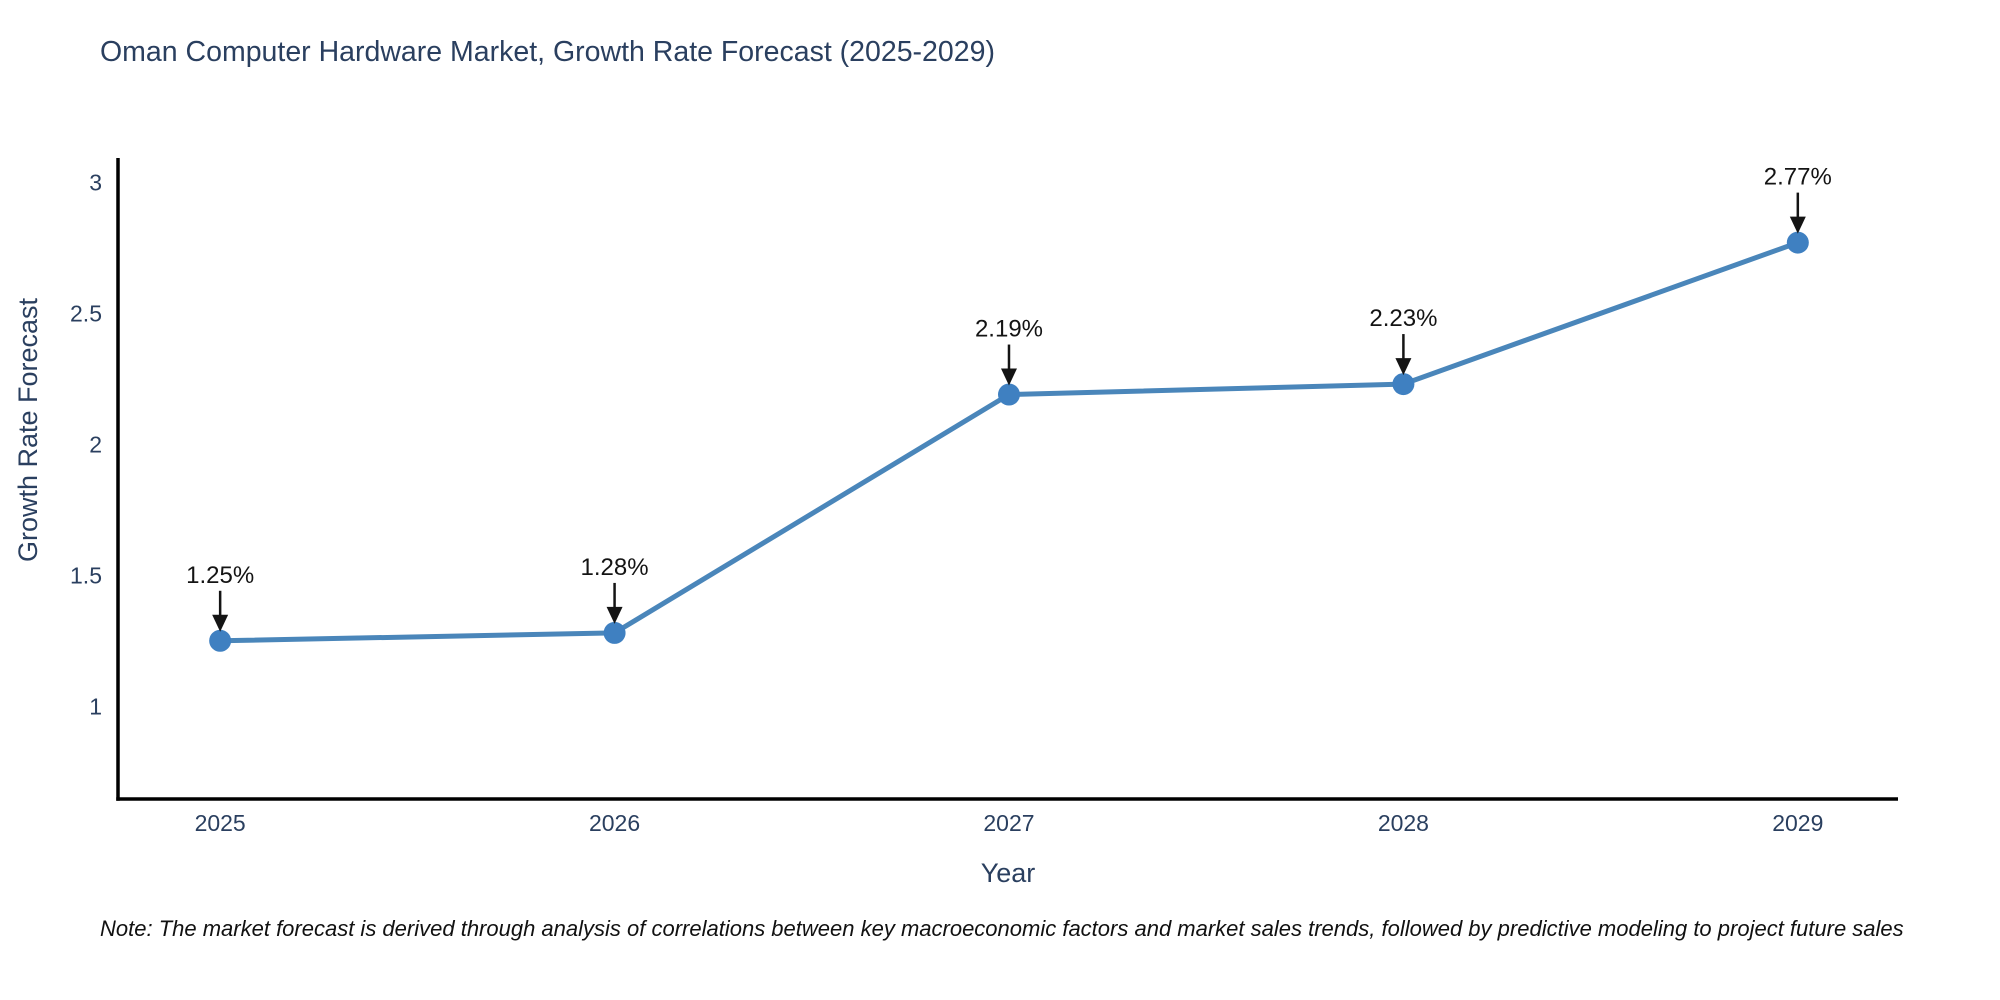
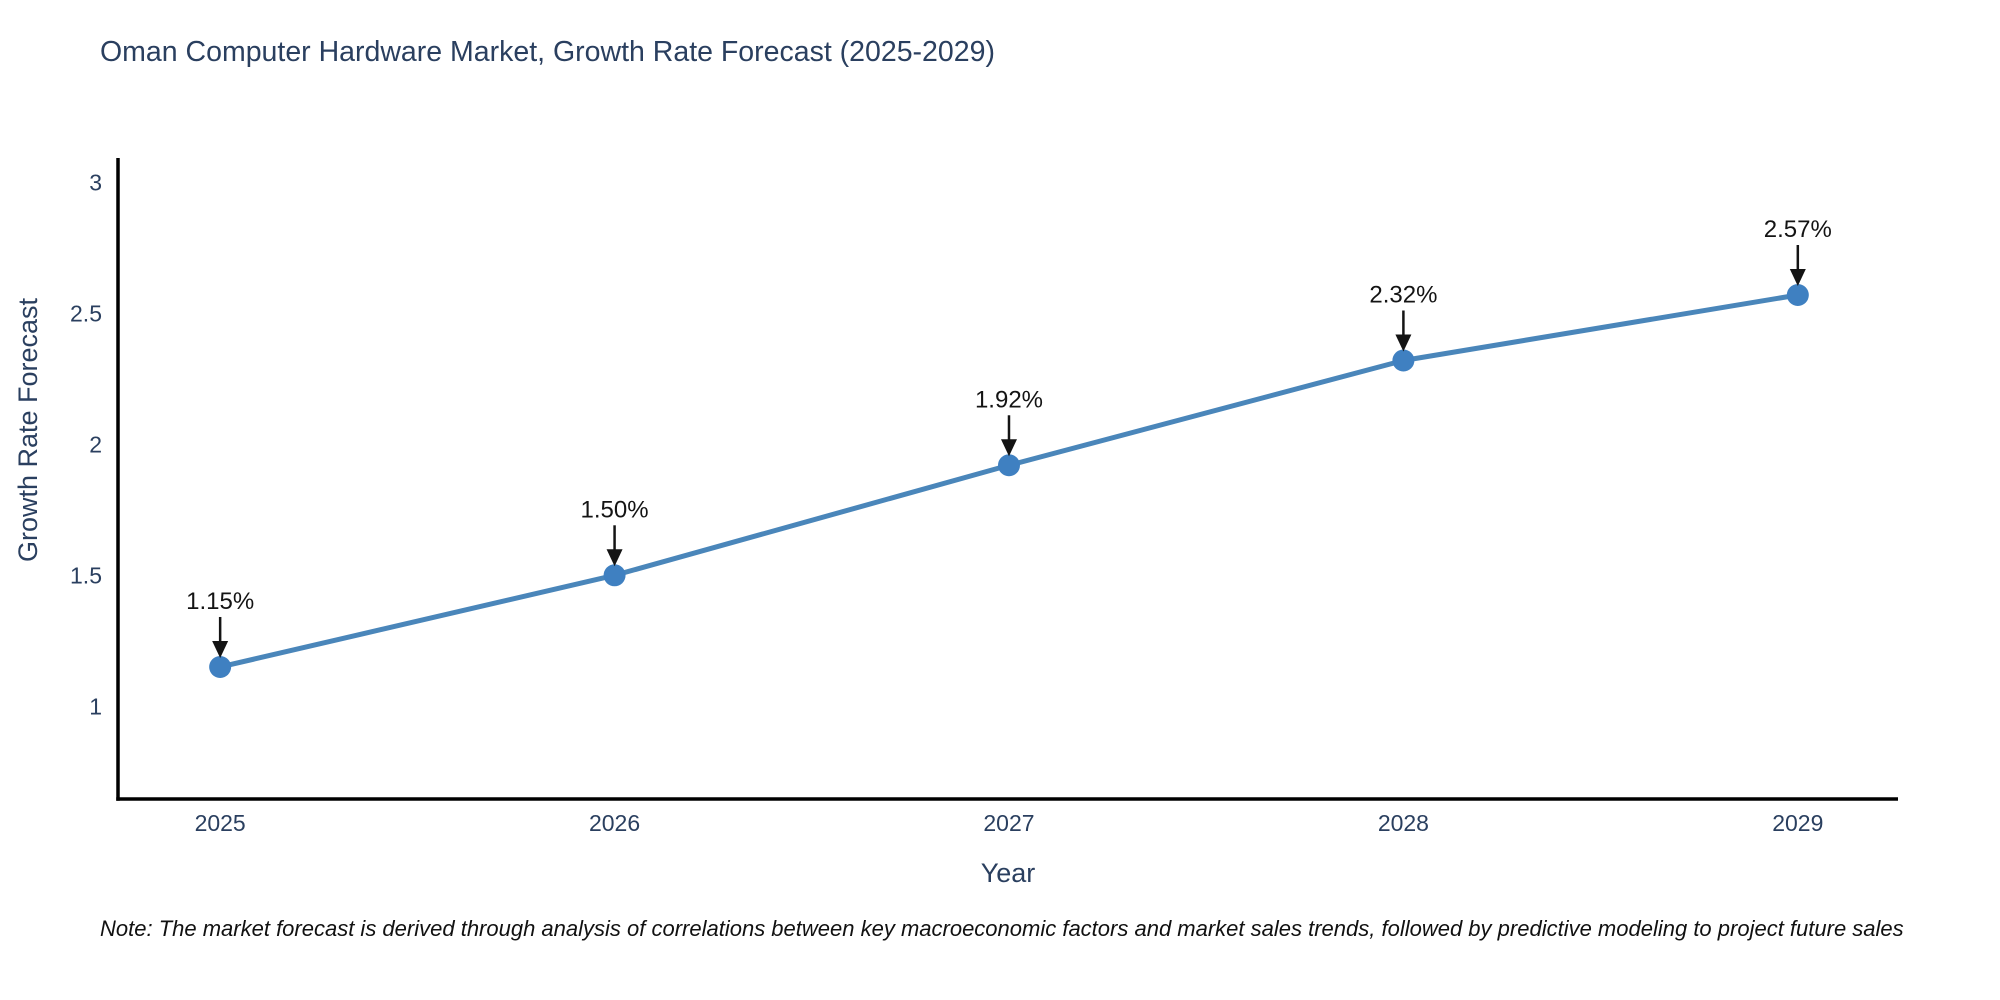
2025: 1.25% -> 1.15%
2026: 1.28% -> 1.50%
2027: 2.19% -> 1.92%
2028: 2.23% -> 2.32%
2029: 2.77% -> 2.57%
